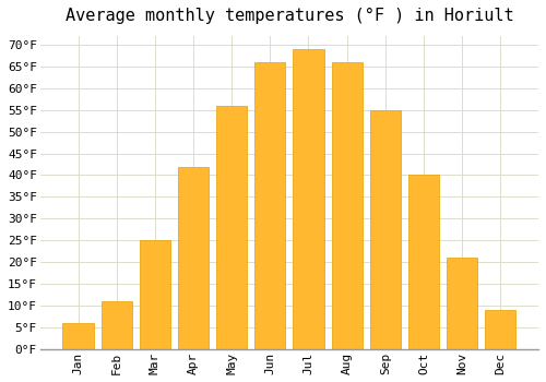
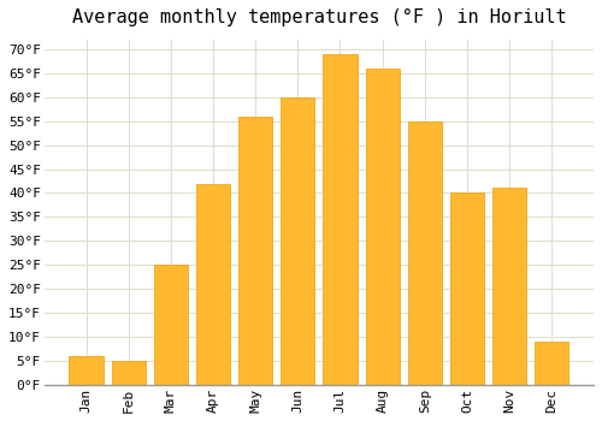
Feb: 11°F -> 5°F
Jun: 66°F -> 60°F
Nov: 21°F -> 41°F
